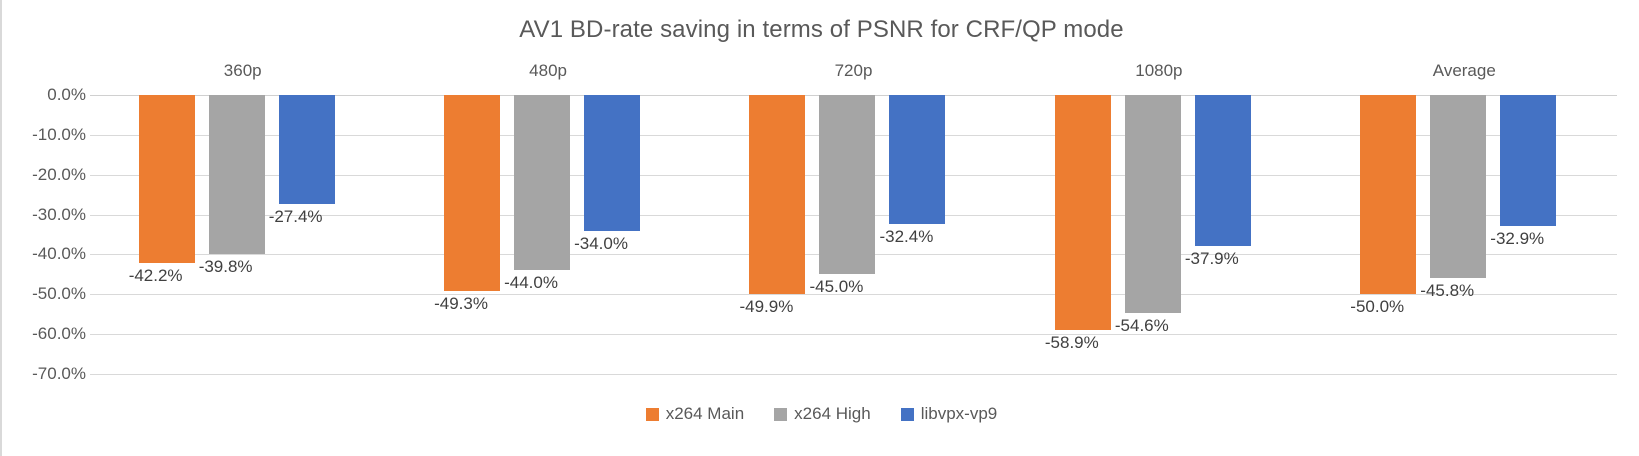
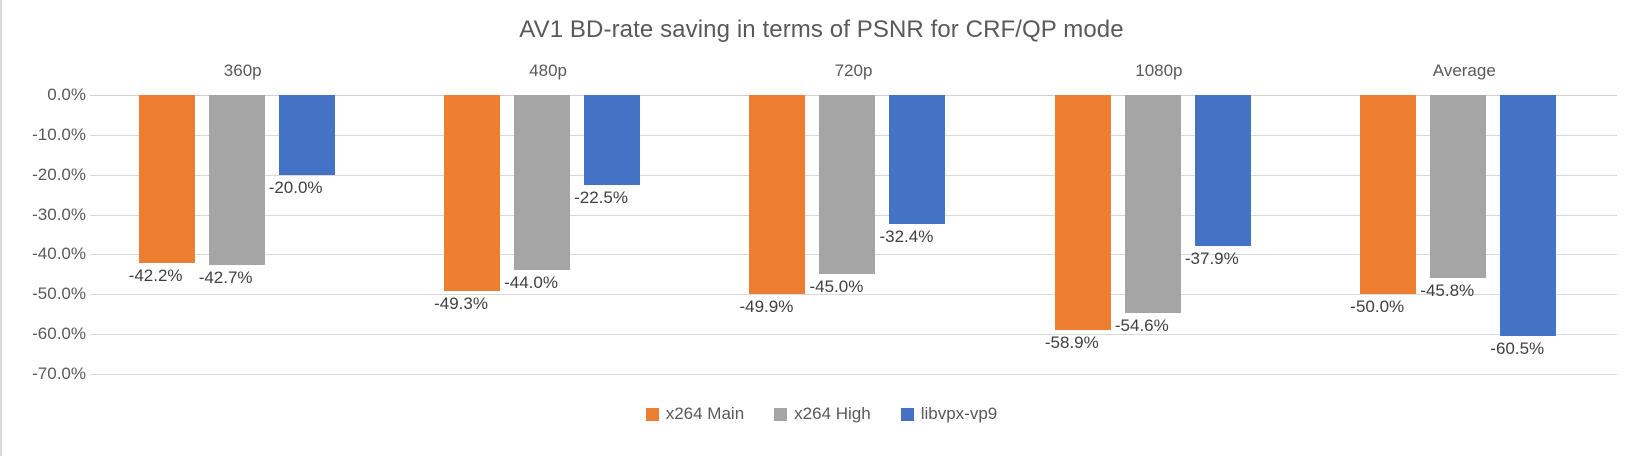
x264 High/360p: -39.8% -> -42.7%
libvpx-vp9/360p: -27.4% -> -20.0%
libvpx-vp9/480p: -34.0% -> -22.5%
libvpx-vp9/Average: -32.9% -> -60.5%
